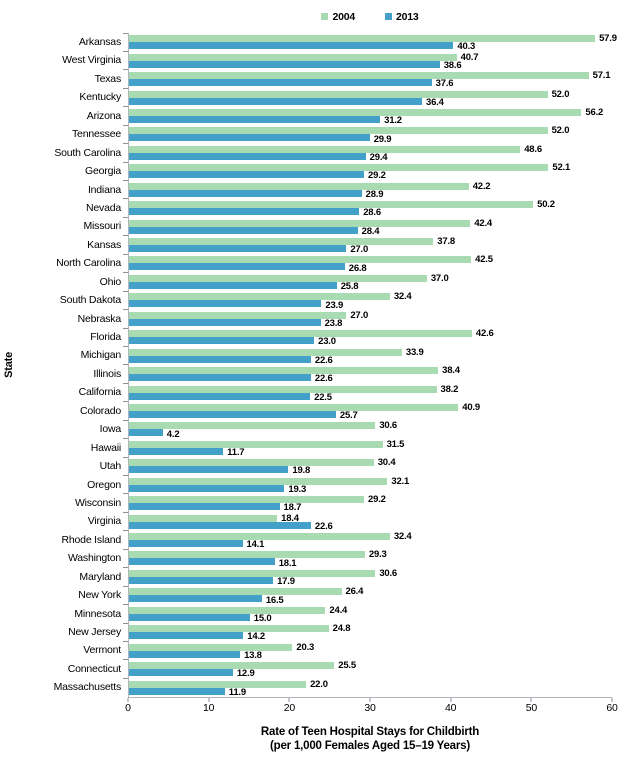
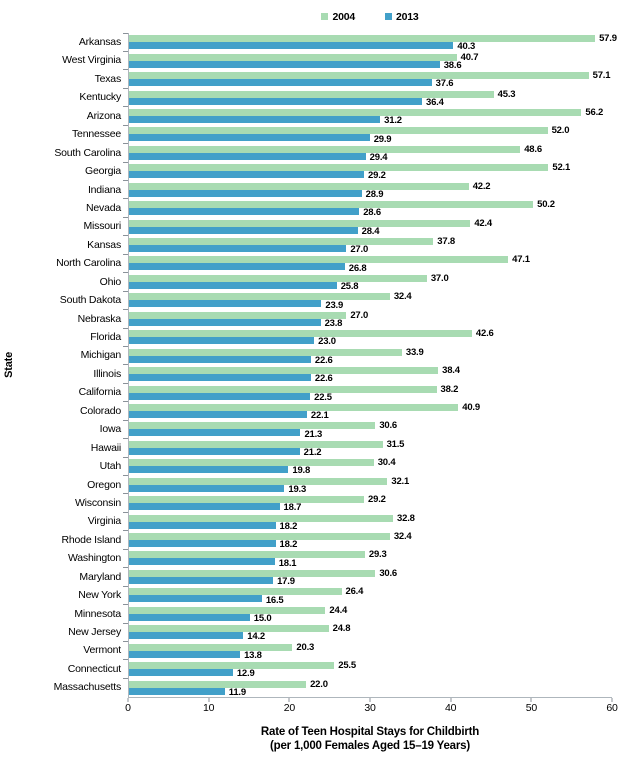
2004/Kentucky: 52.0 -> 45.3
2004/North Carolina: 42.5 -> 47.1
2013/Colorado: 25.7 -> 22.1
2013/Iowa: 4.2 -> 21.3
2013/Hawaii: 11.7 -> 21.2
2004/Virginia: 18.4 -> 32.8
2013/Virginia: 22.6 -> 18.2
2013/Rhode Island: 14.1 -> 18.2
